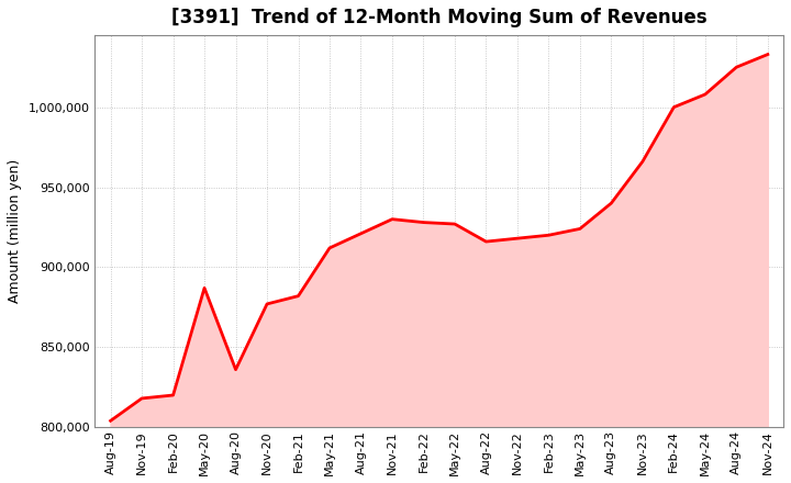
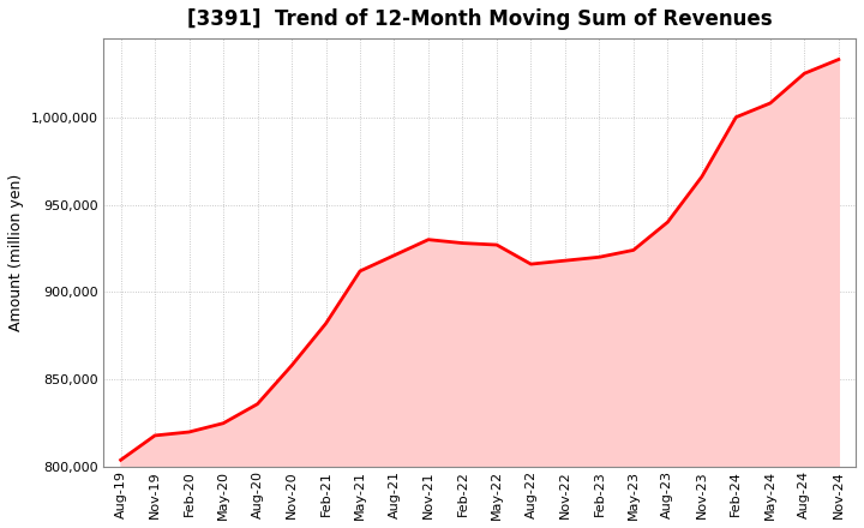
May-20: 887,000 -> 825,000
Nov-20: 877,000 -> 858,000
